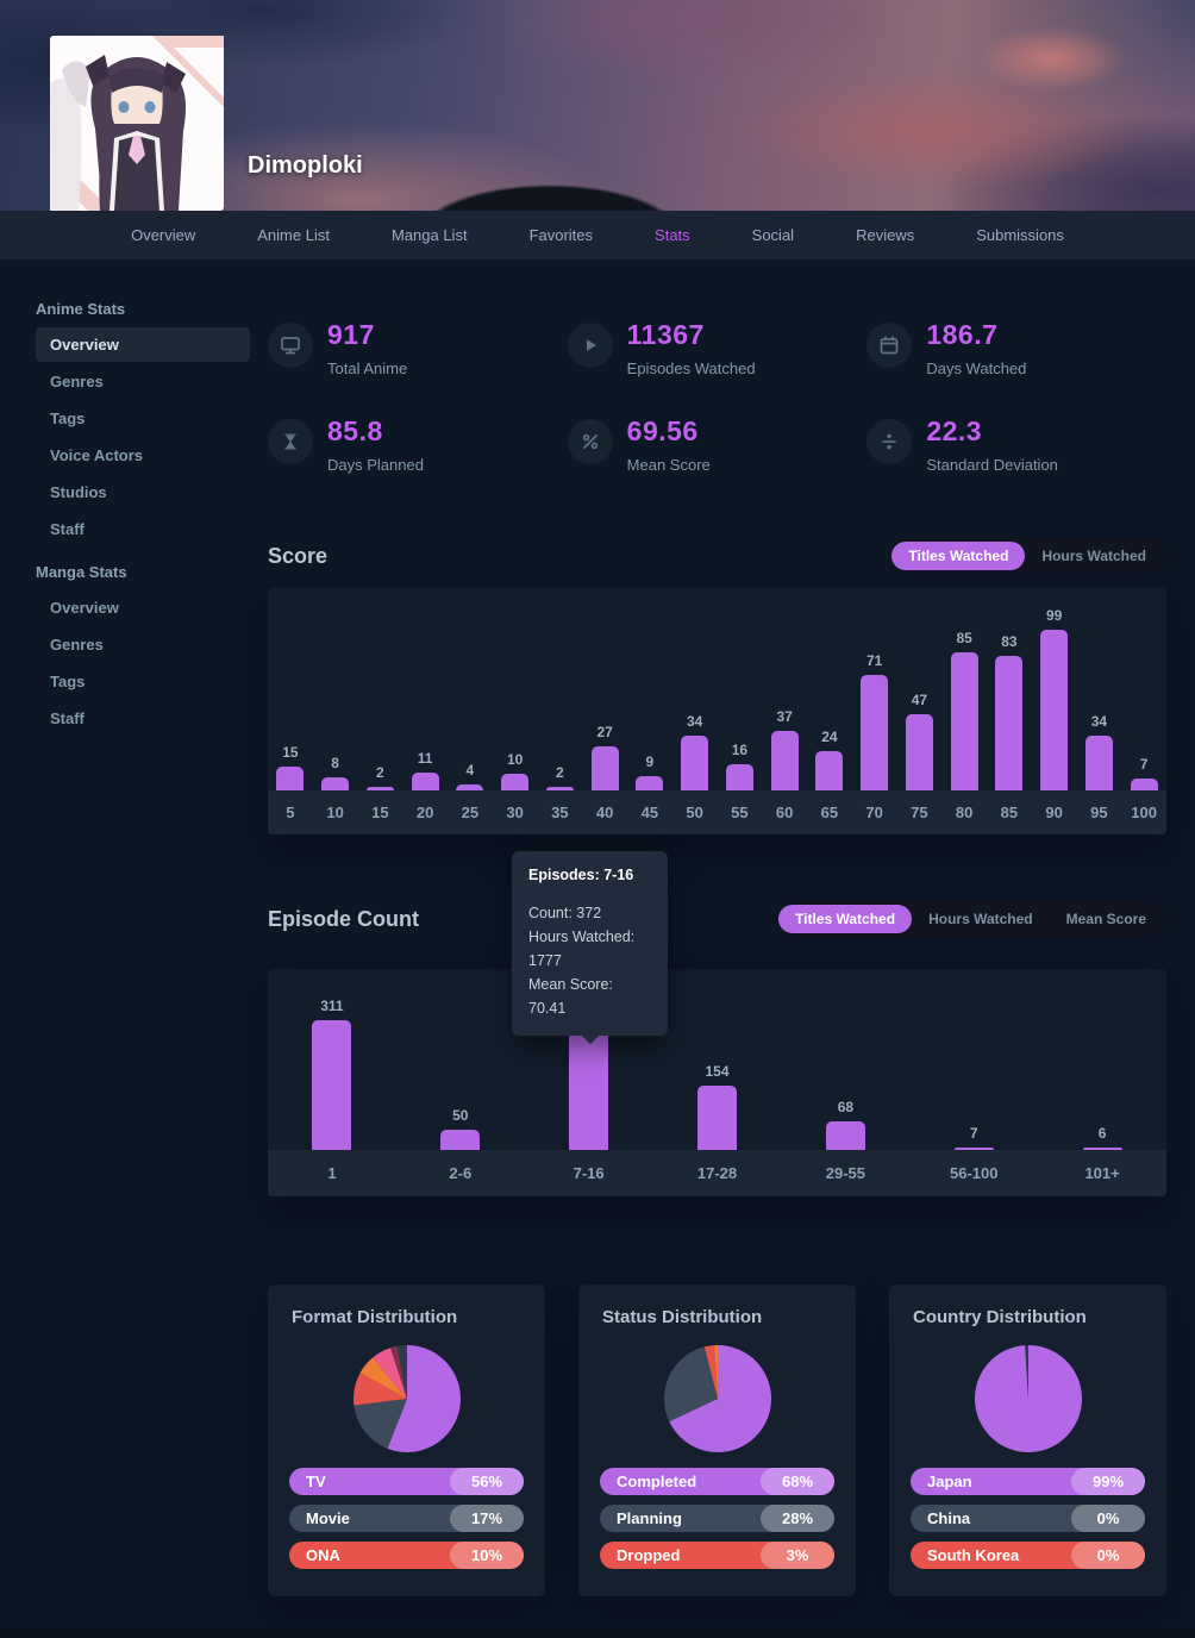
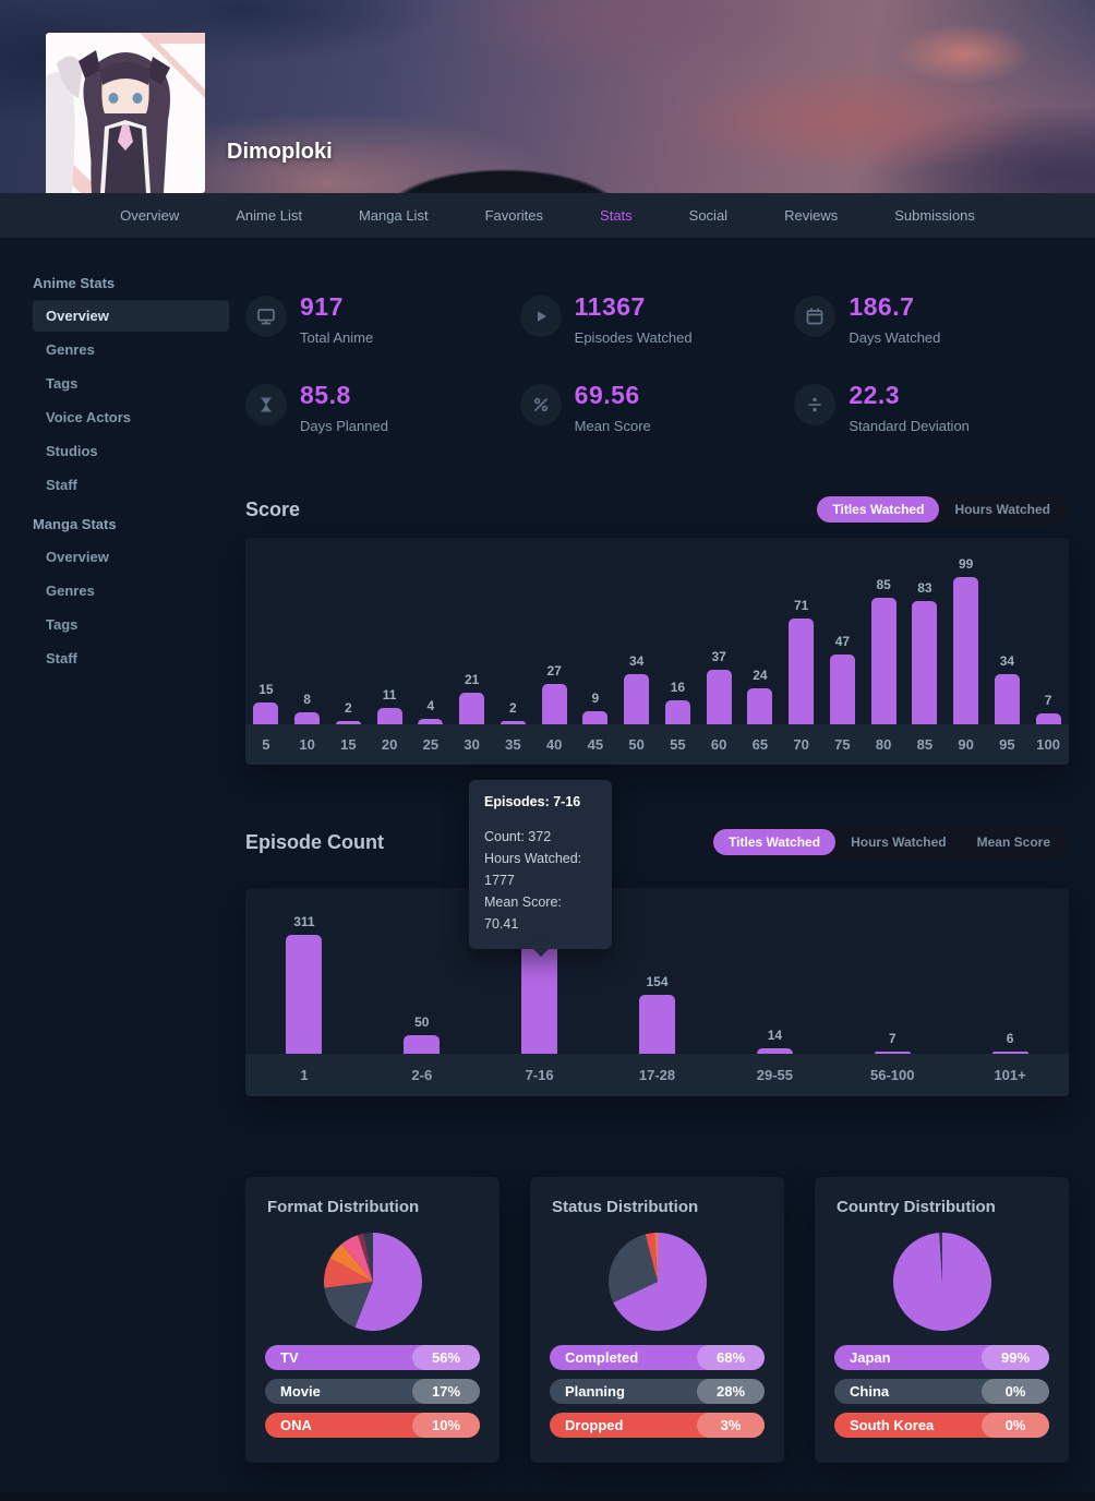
Score/30: 10 -> 21
Episode Count/29-55: 68 -> 14
